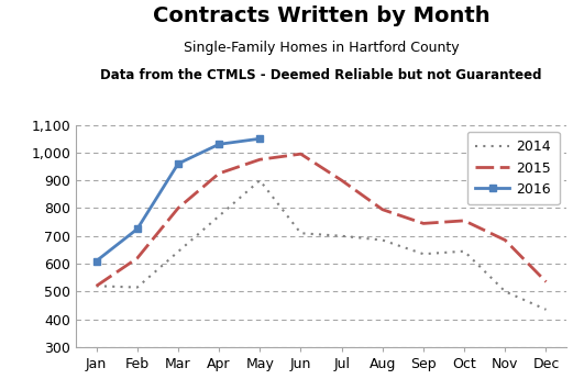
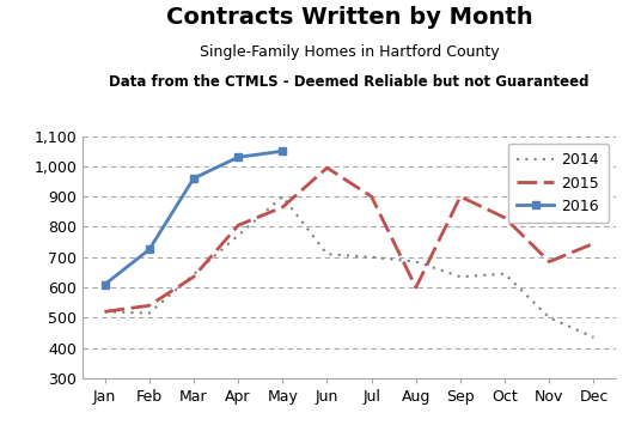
2015/Feb: 620 -> 540
2015/Mar: 800 -> 635
2015/Apr: 925 -> 805
2015/May: 975 -> 865
2015/Aug: 795 -> 600
2015/Sep: 745 -> 900
2015/Oct: 755 -> 830
2015/Dec: 535 -> 745
